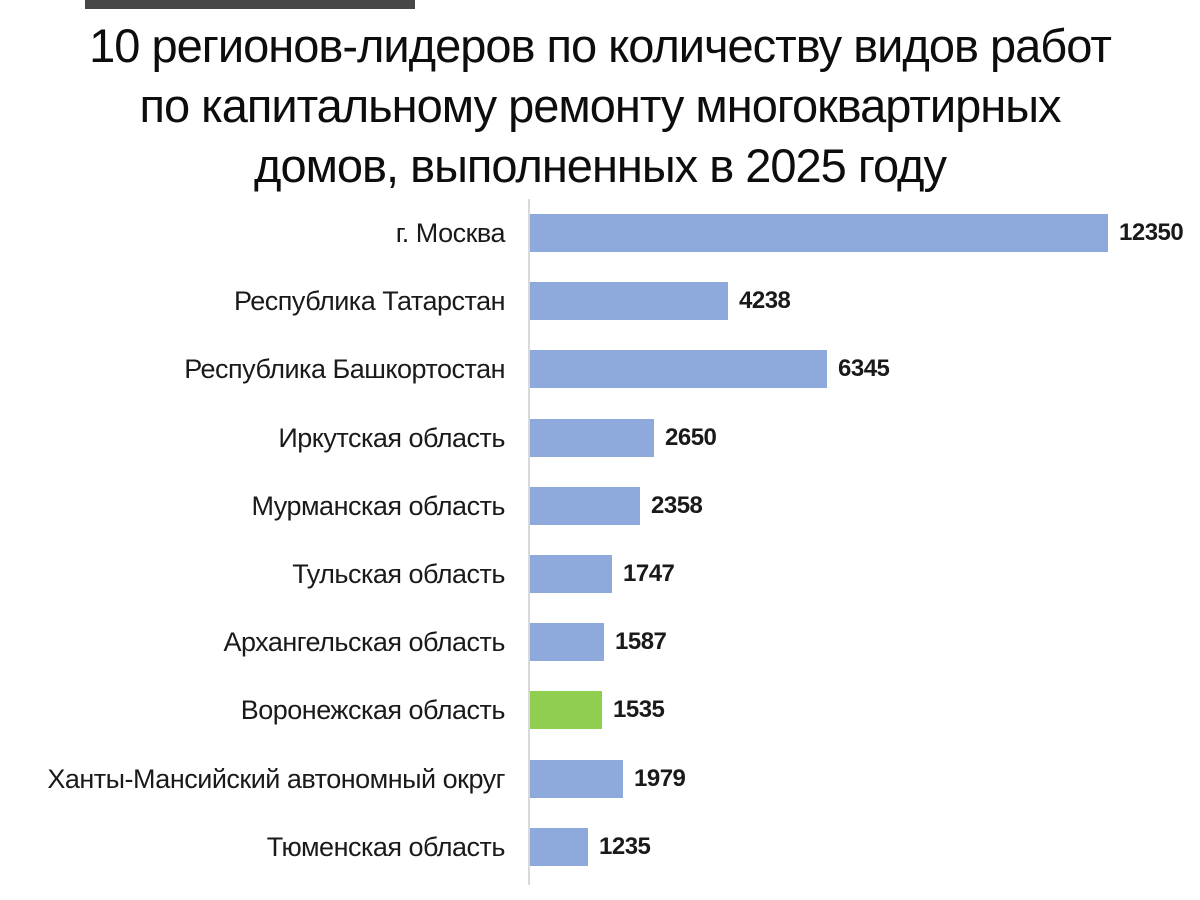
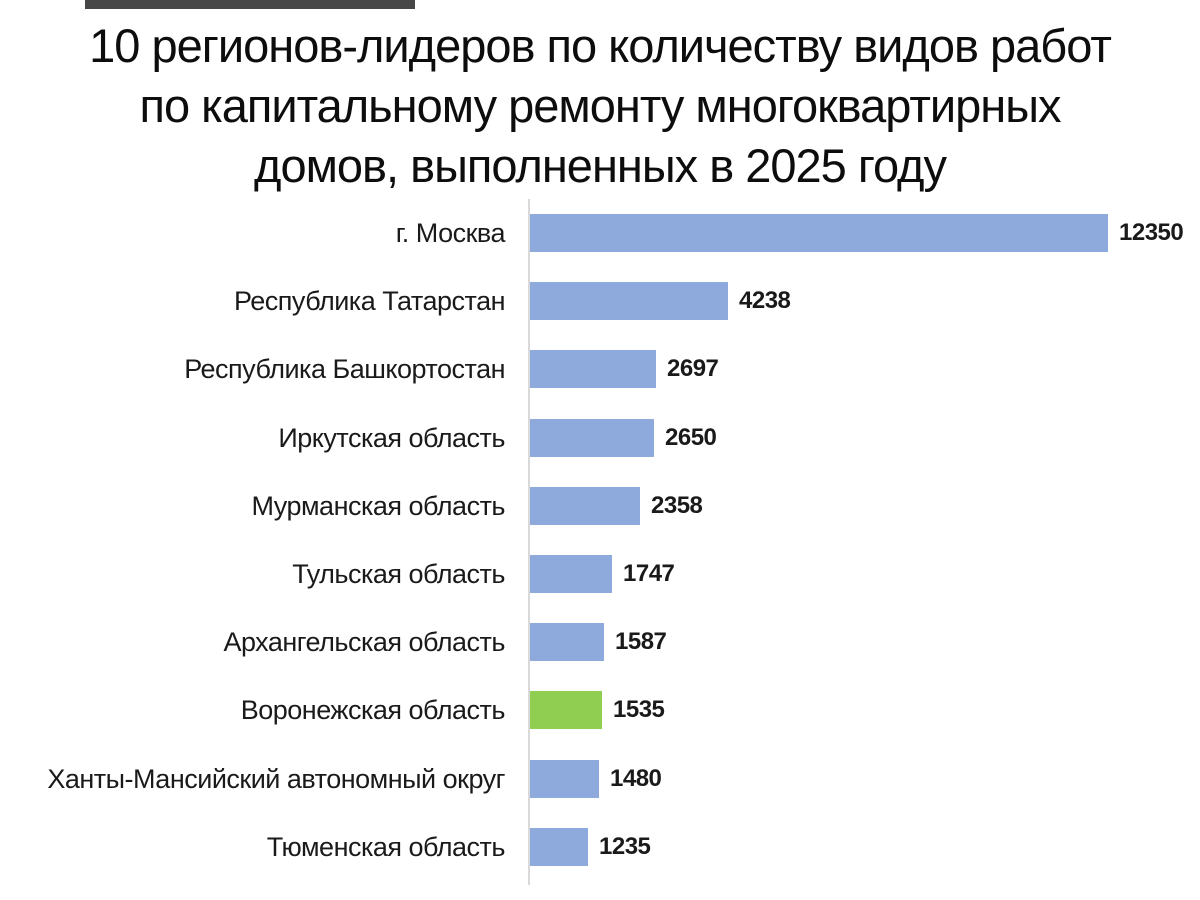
Республика Башкортостан: 6345 -> 2697
Ханты-Мансийский автономный округ: 1979 -> 1480
